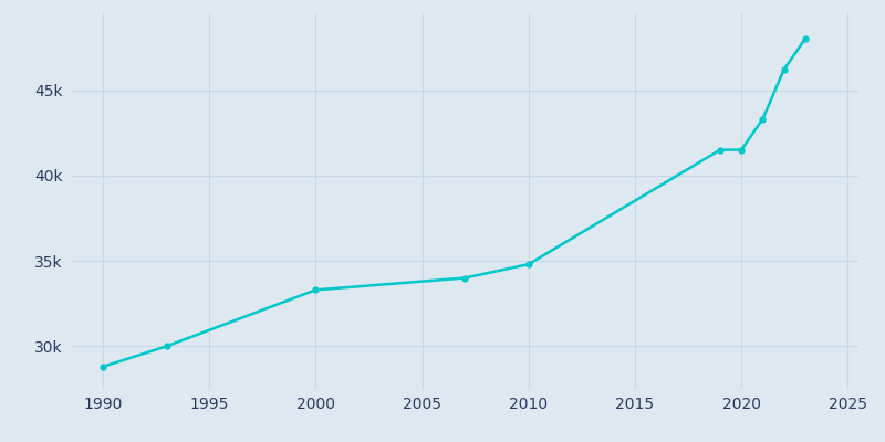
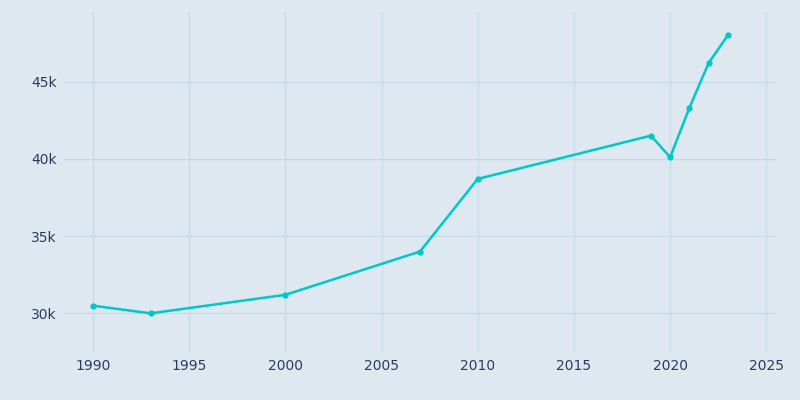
1990: 28.8k -> 30.5k
2000: 33.3k -> 31.2k
2010: 34.8k -> 38.7k
2020: 41.5k -> 40.1k
